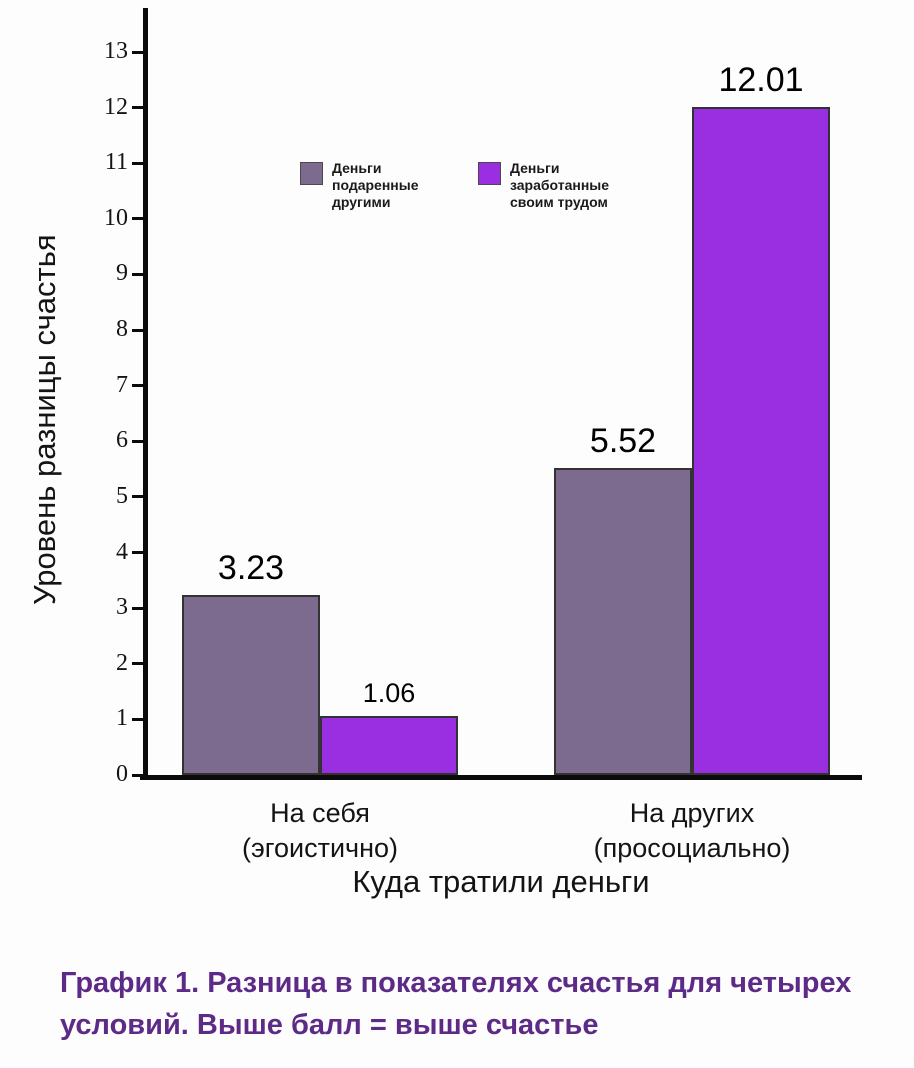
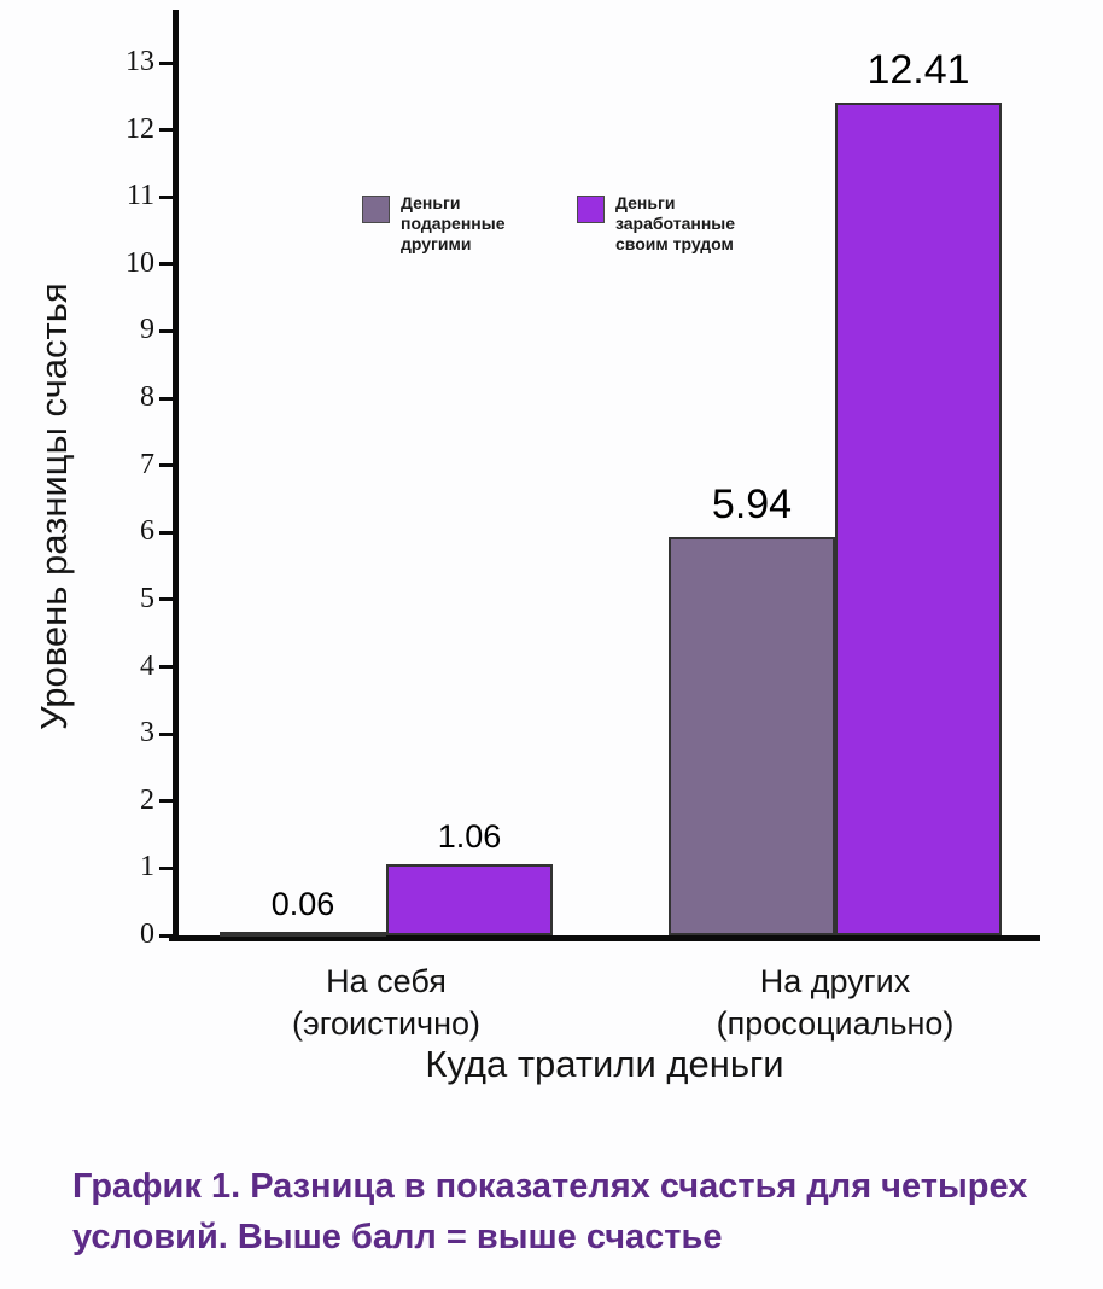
Деньги подаренные другими/На себя (эгоистично): 3.23 -> 0.06
Деньги подаренные другими/На других (просоциально): 5.52 -> 5.94
Деньги заработанные своим трудом/На других (просоциально): 12.01 -> 12.41
